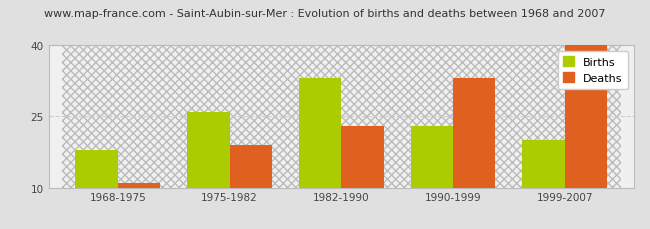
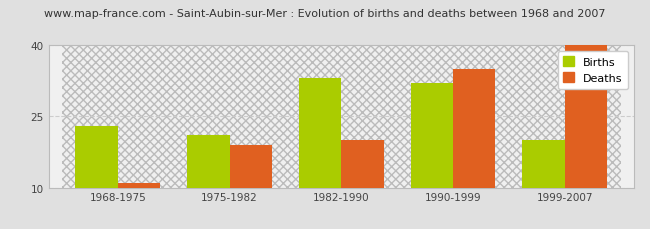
Births/1968-1975: 18 -> 23
Births/1975-1982: 26 -> 21
Deaths/1982-1990: 23 -> 20
Births/1990-1999: 23 -> 32
Deaths/1990-1999: 33 -> 35
